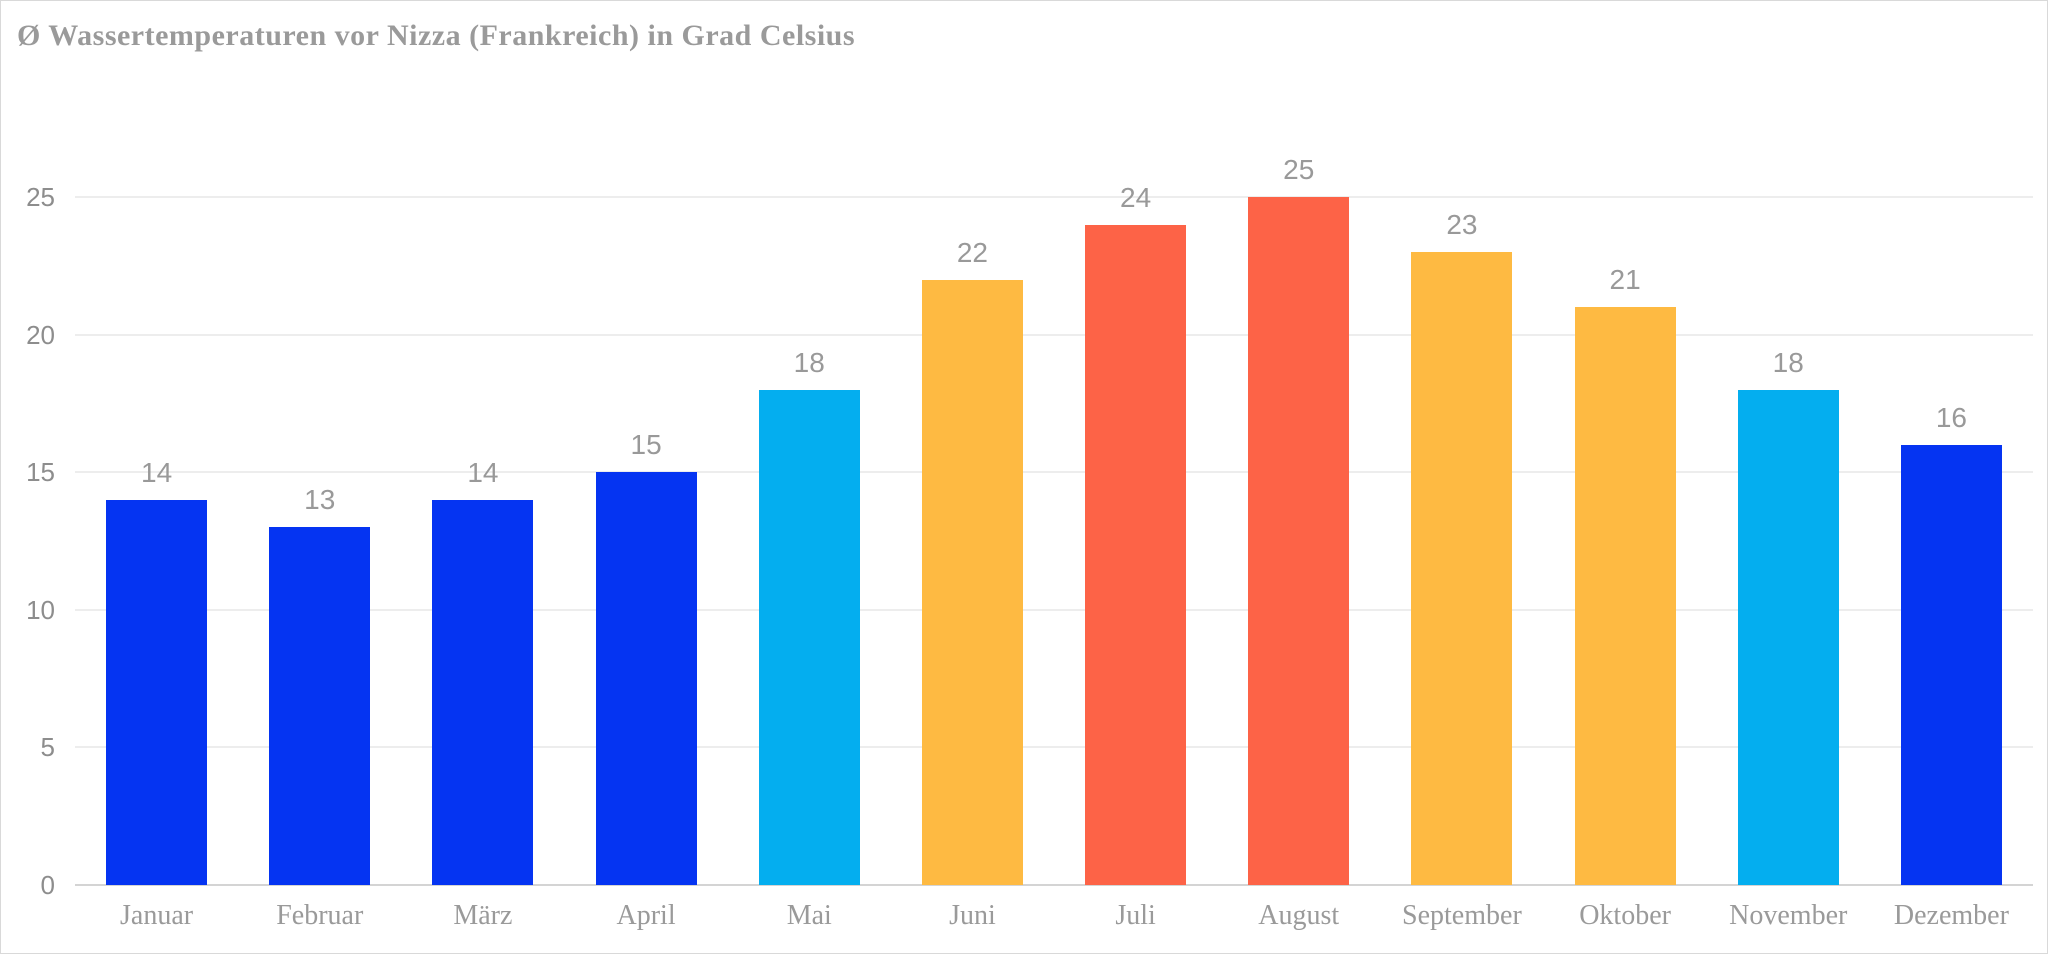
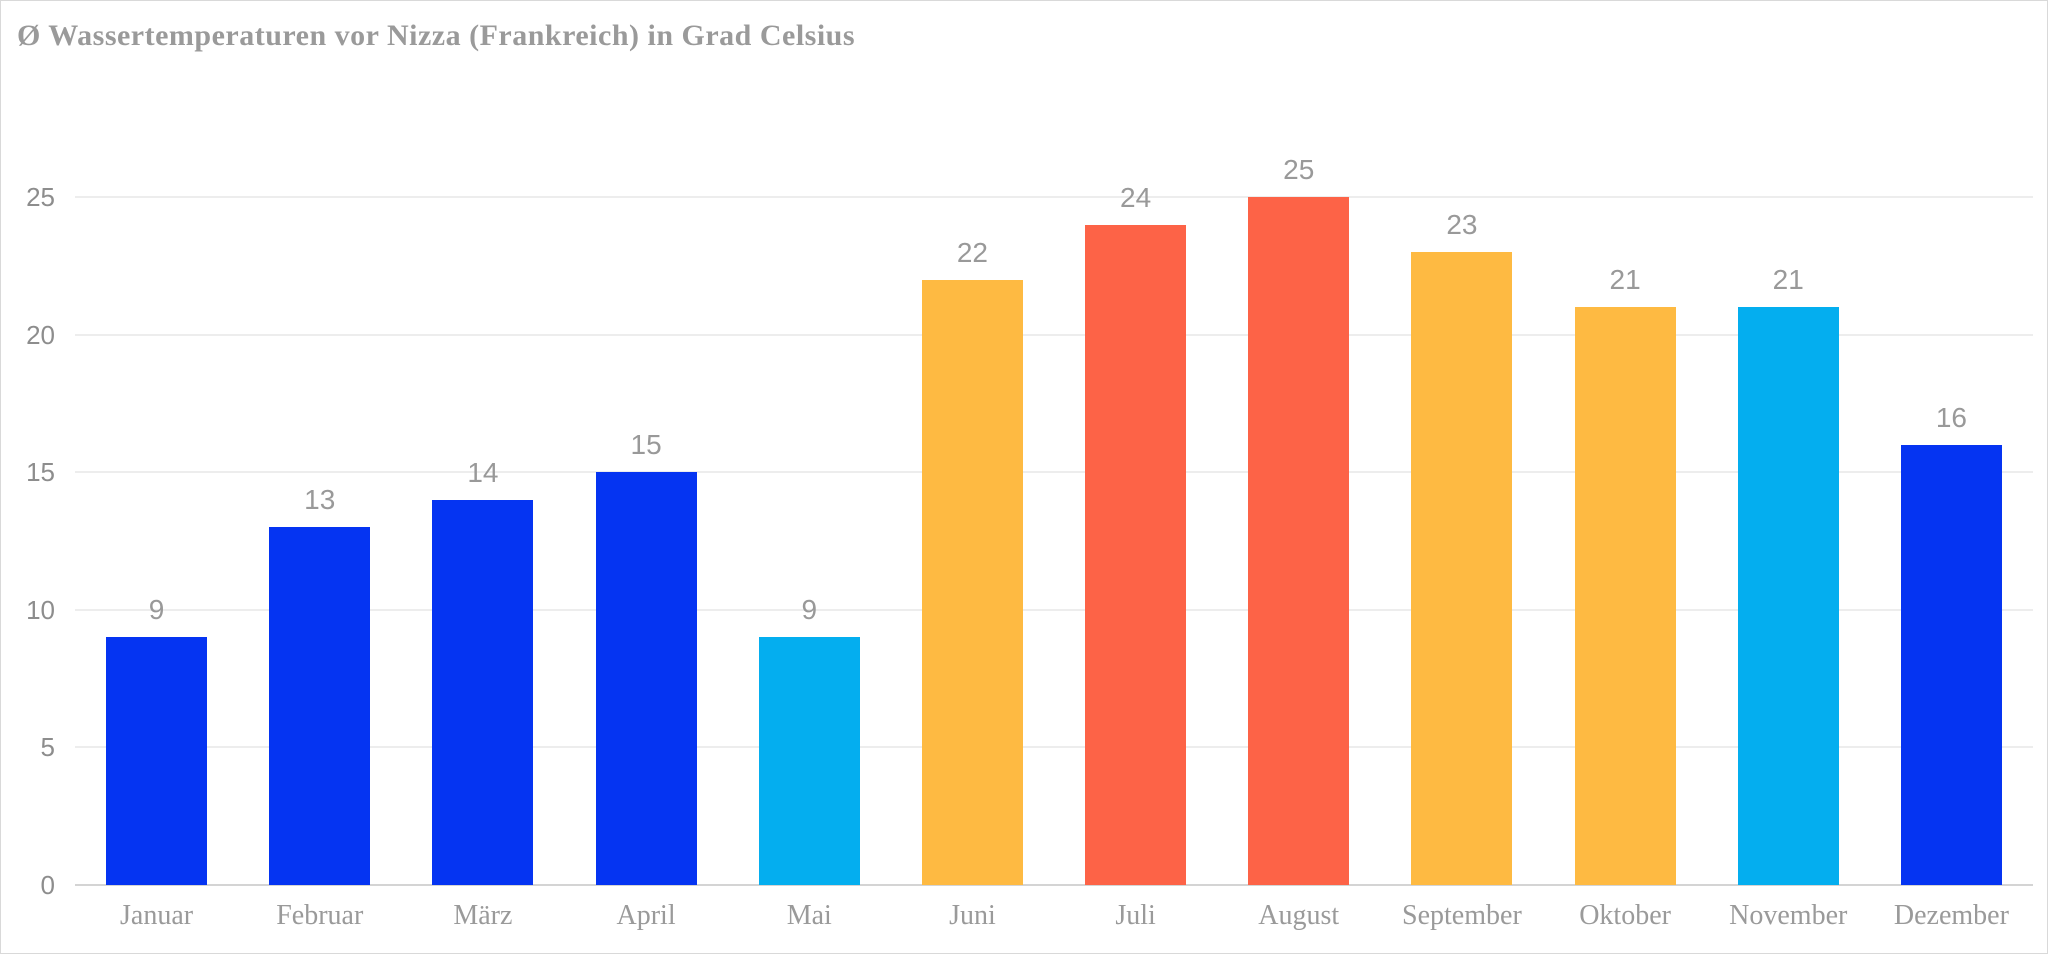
Januar: 14 -> 9
Mai: 18 -> 9
November: 18 -> 21
